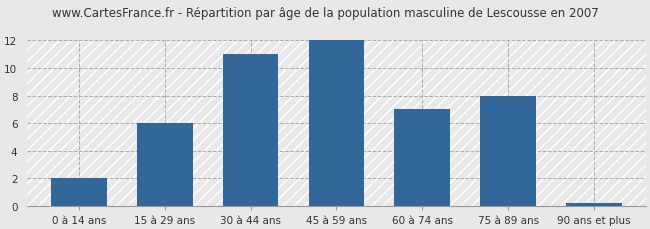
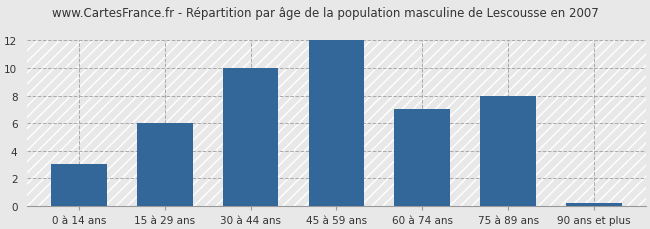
0 à 14 ans: 2.0 -> 3.0
30 à 44 ans: 11.0 -> 10.0
